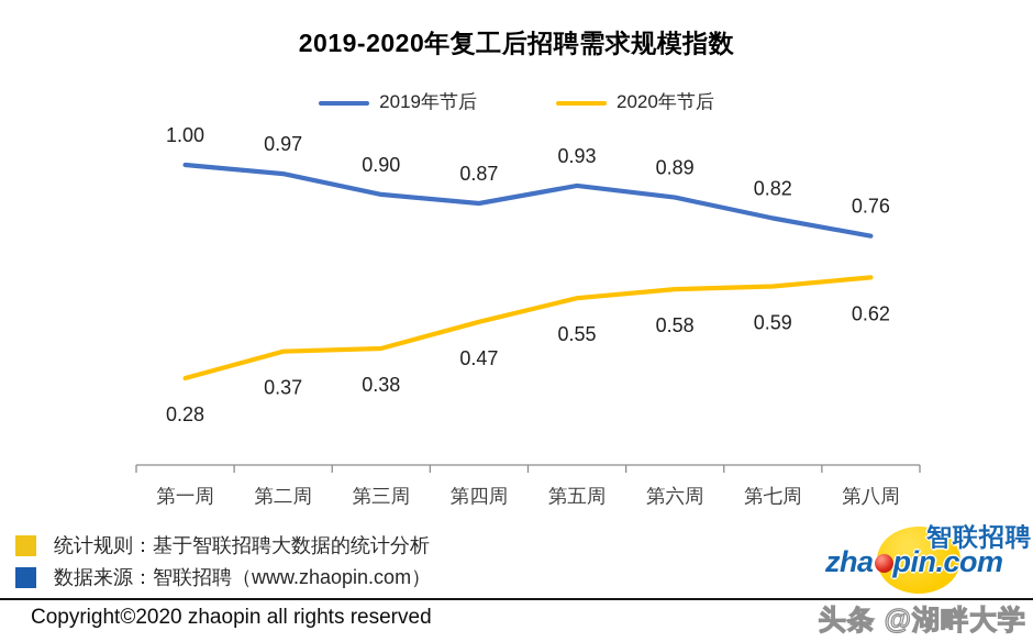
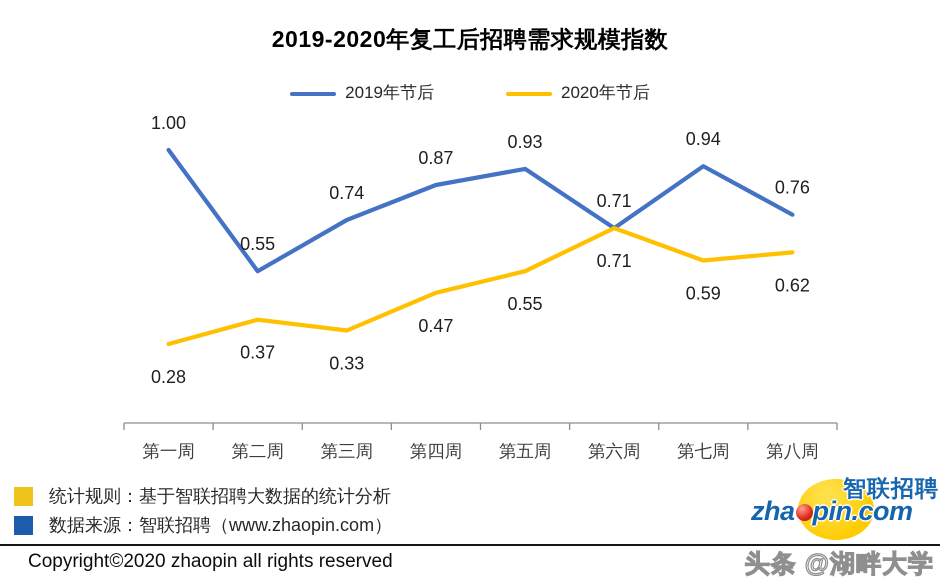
2019年节后/第二周: 0.97 -> 0.55
2019年节后/第三周: 0.90 -> 0.74
2020年节后/第三周: 0.38 -> 0.33
2019年节后/第六周: 0.89 -> 0.71
2020年节后/第六周: 0.58 -> 0.71
2019年节后/第七周: 0.82 -> 0.94
